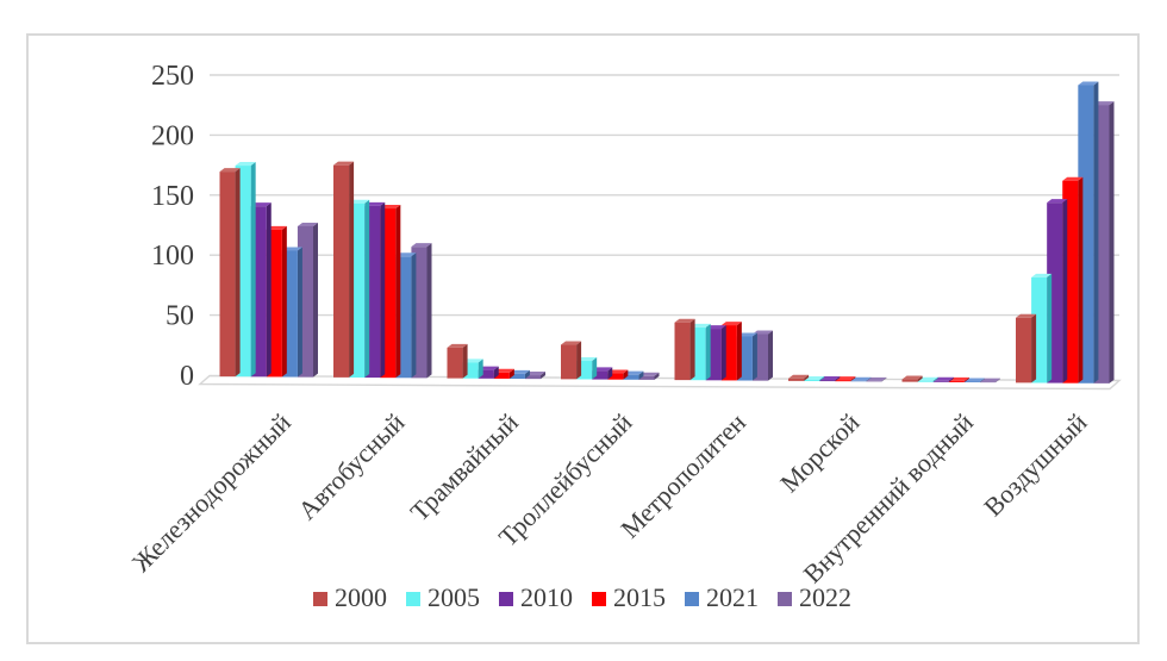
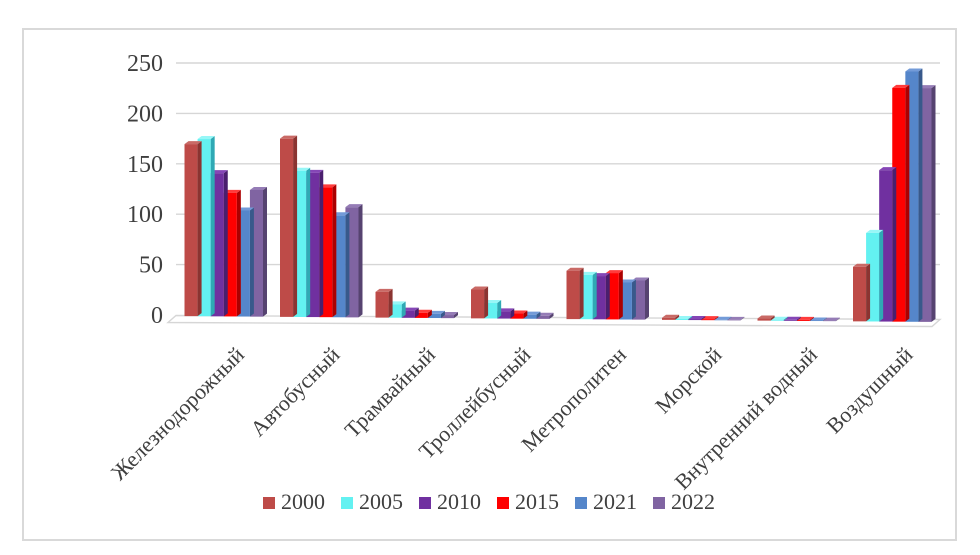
2015/Автобусный: 138 -> 126
2015/Воздушный: 165 -> 227
